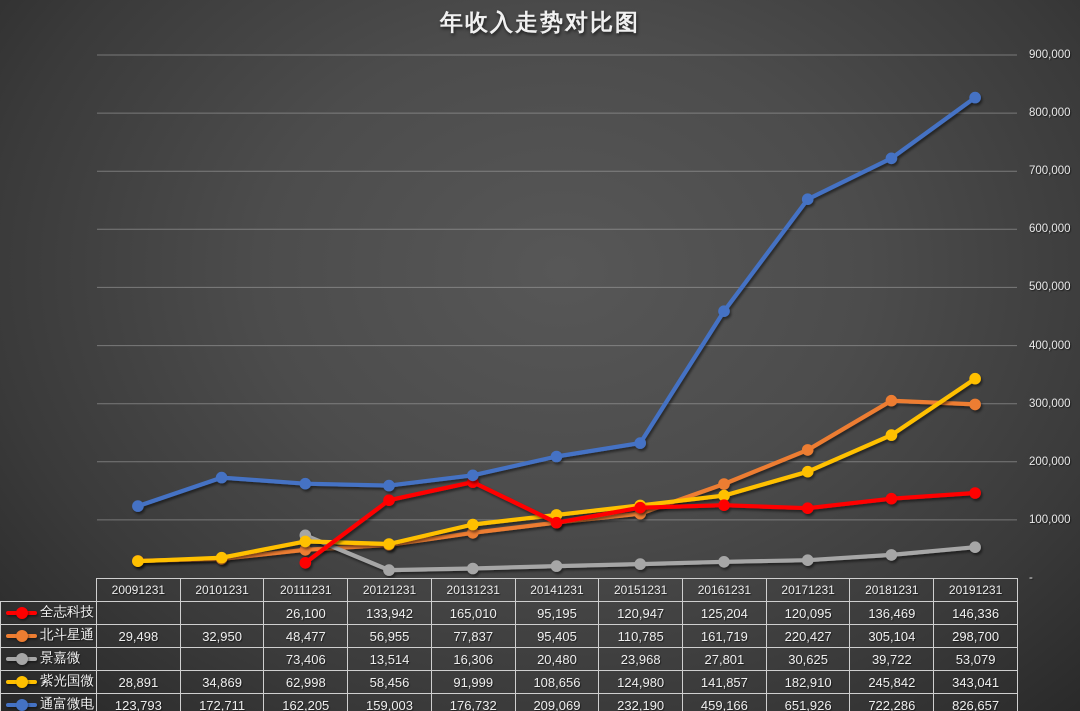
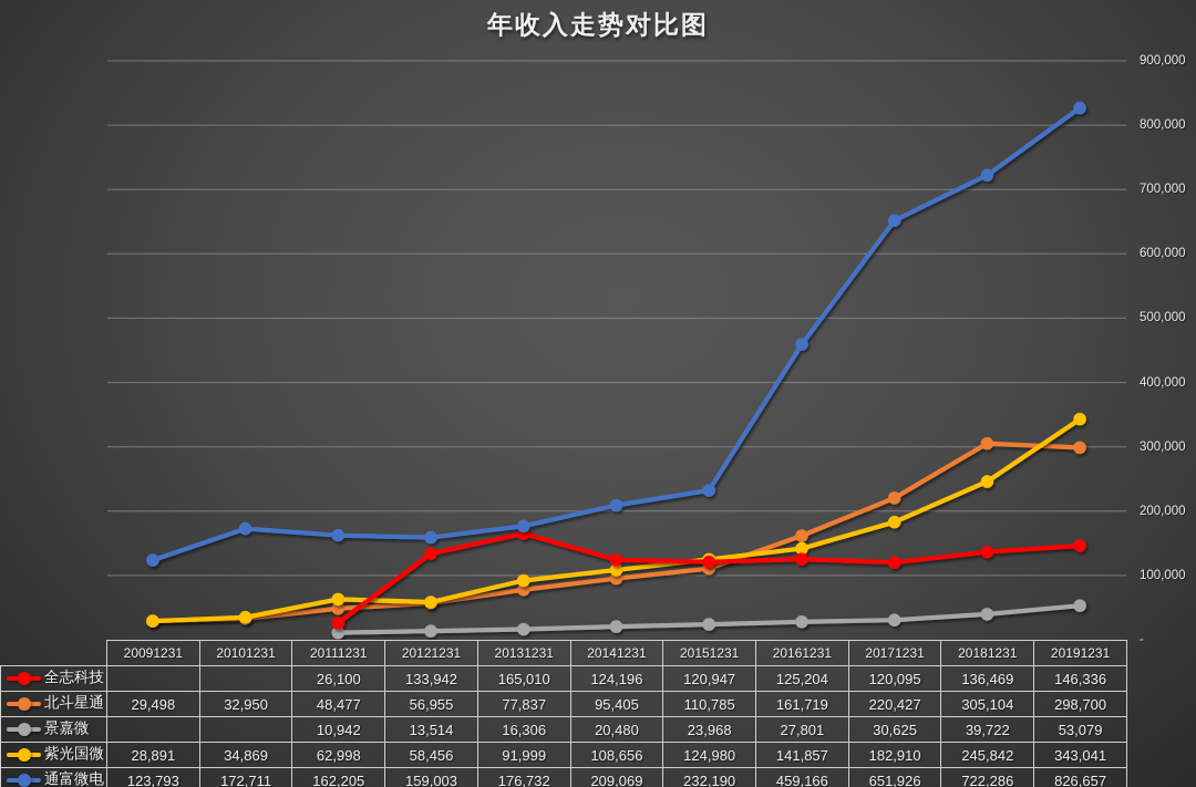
景嘉微/20111231: 73,406 -> 10,942
全志科技/20141231: 95,195 -> 124,196
